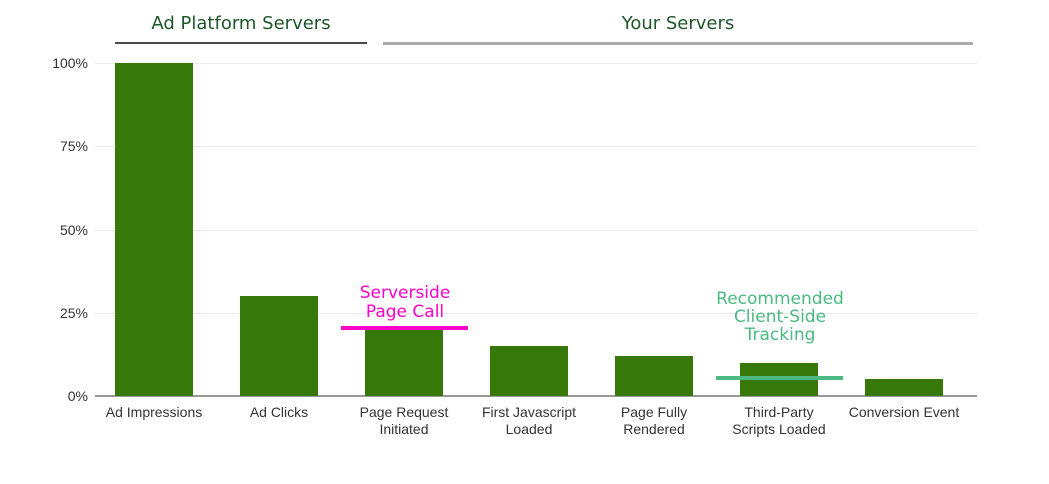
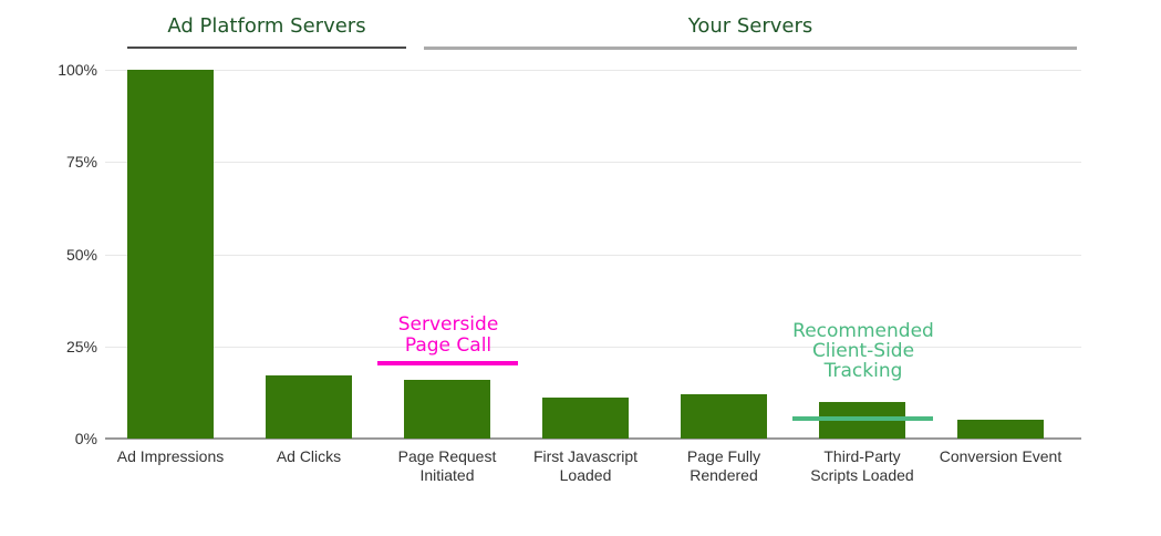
Ad Clicks: 30% -> 17%
Page Request Initiated: 20% -> 16%
First Javascript Loaded: 15% -> 11%
